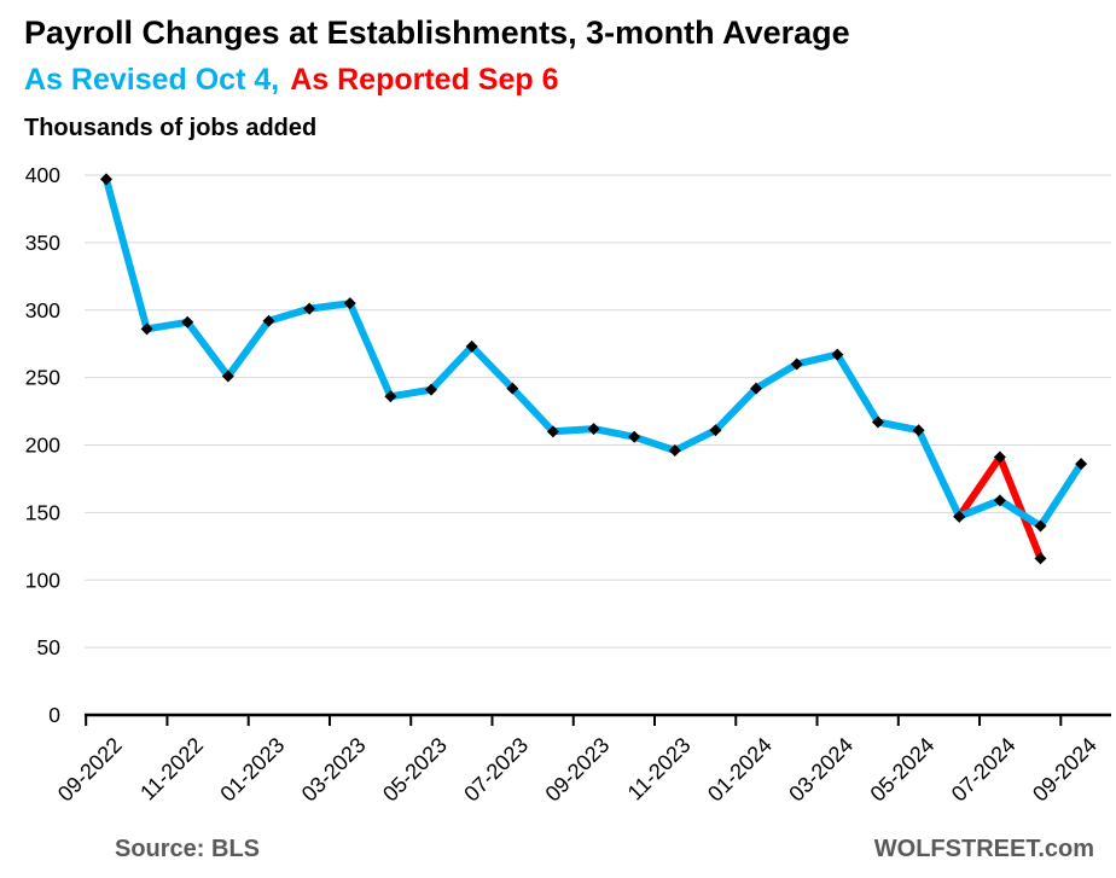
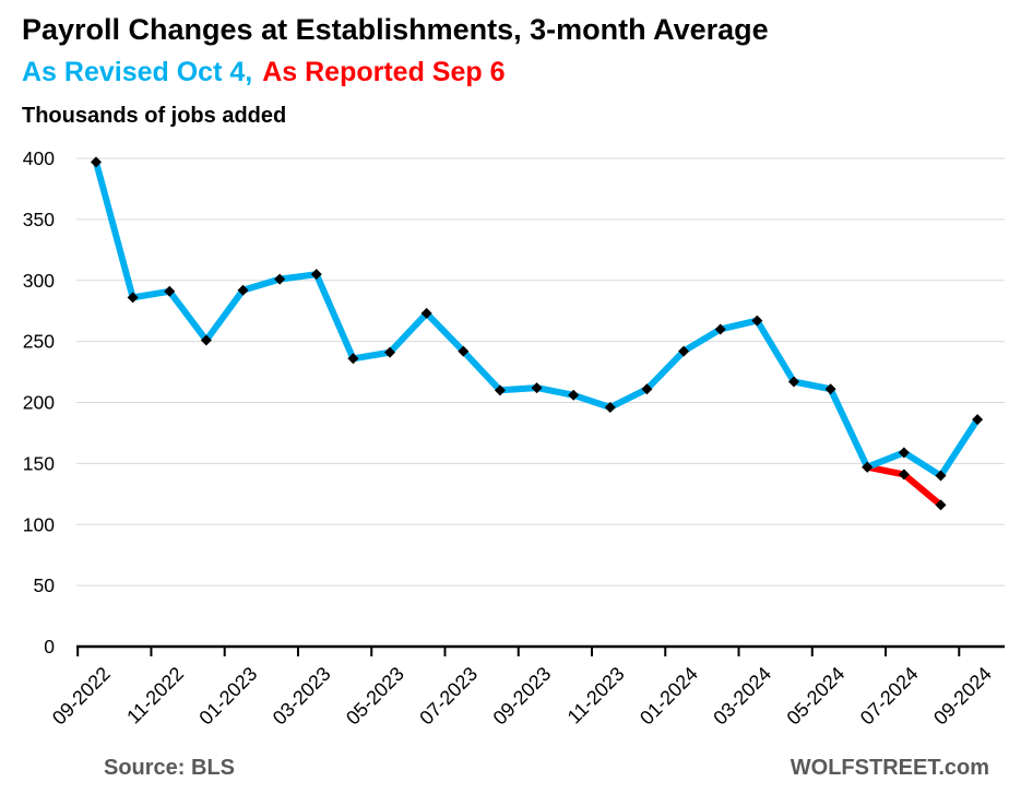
As Reported Sep 6/07-2024: 191 -> 141
